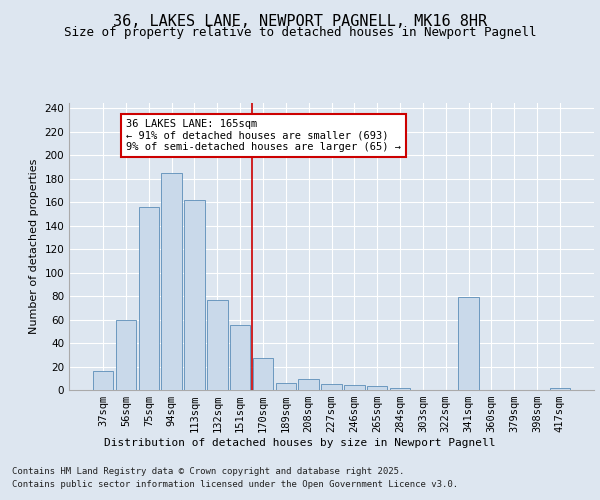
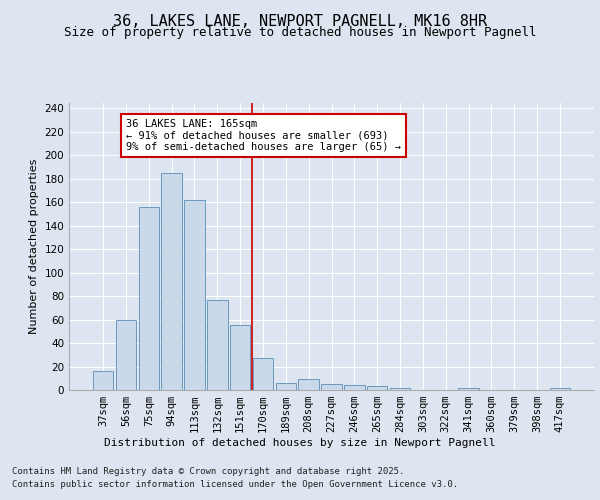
341sqm: 79 -> 2
